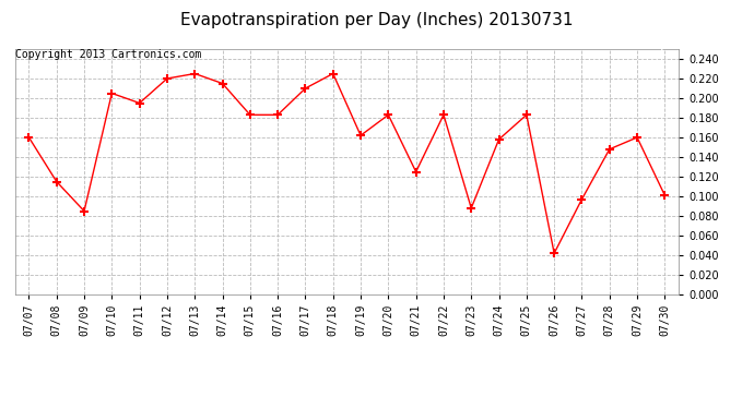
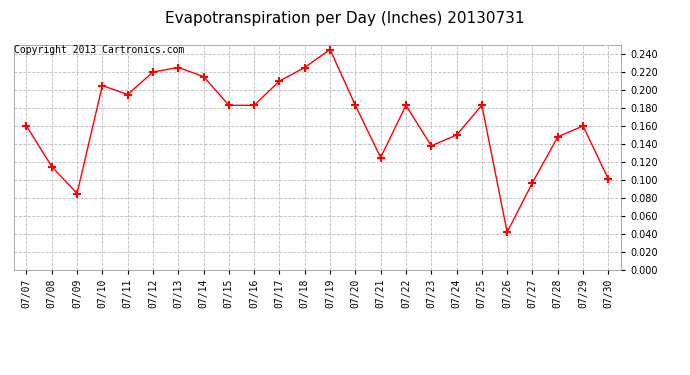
07/19: 0.162 -> 0.245
07/23: 0.088 -> 0.138
07/24: 0.158 -> 0.150
